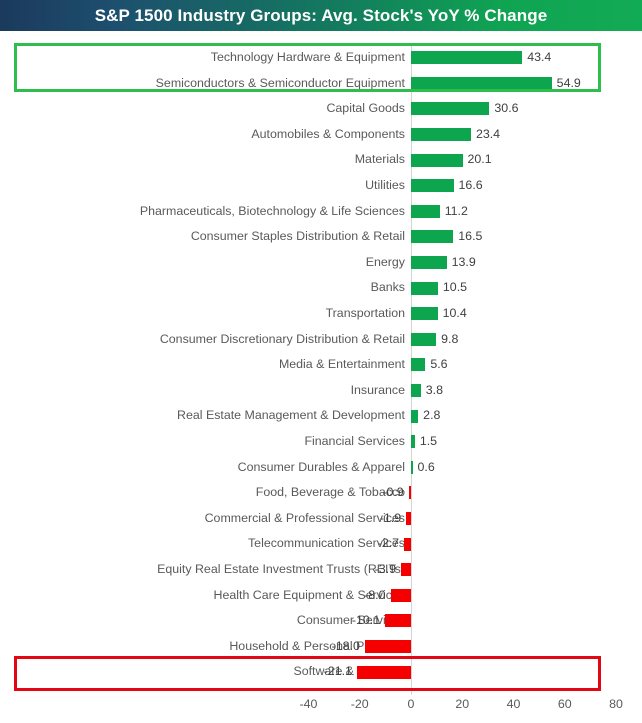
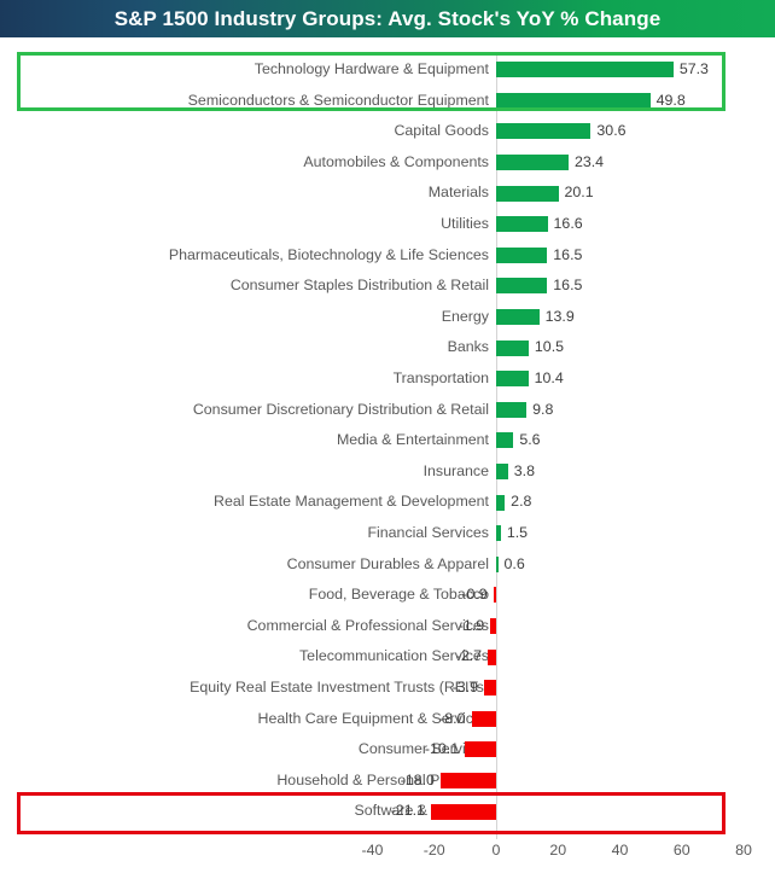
Technology Hardware & Equipment: 43.4 -> 57.3
Semiconductors & Semiconductor Equipment: 54.9 -> 49.8
Pharmaceuticals, Biotechnology & Life Sciences: 11.2 -> 16.5
